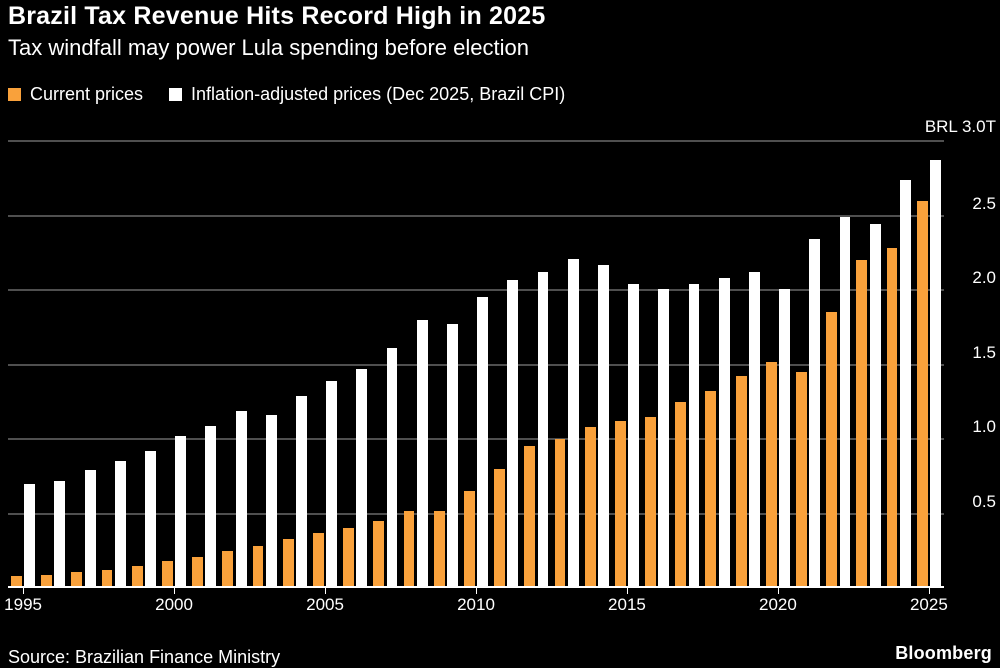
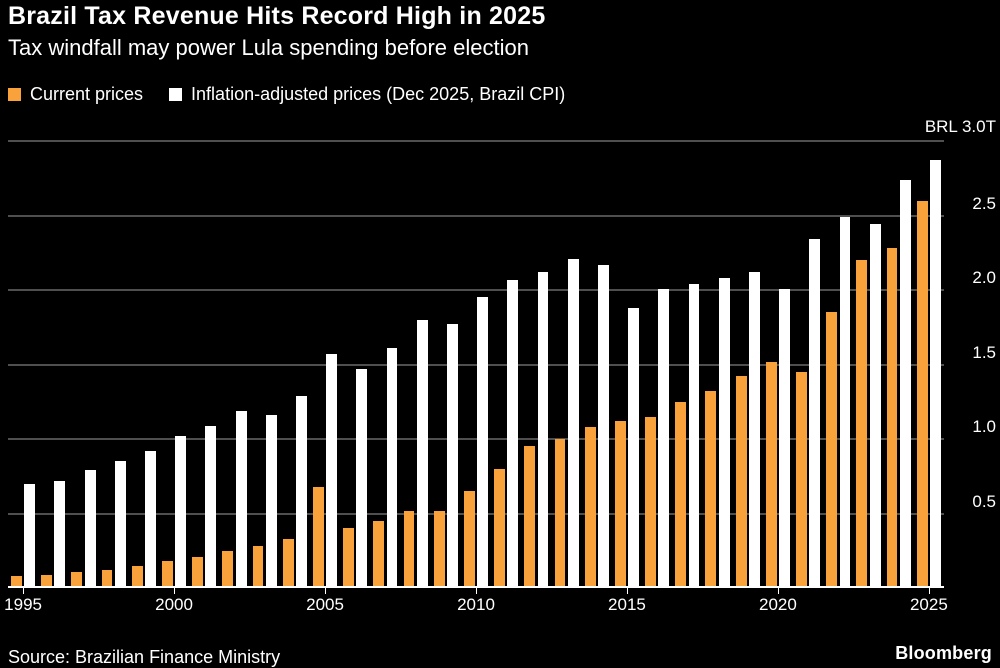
Current prices/2005: 0.37 -> 0.68
Inflation-adjusted prices (Dec 2025, Brazil CPI)/2005: 1.39 -> 1.57
Inflation-adjusted prices (Dec 2025, Brazil CPI)/2015: 2.04 -> 1.88
